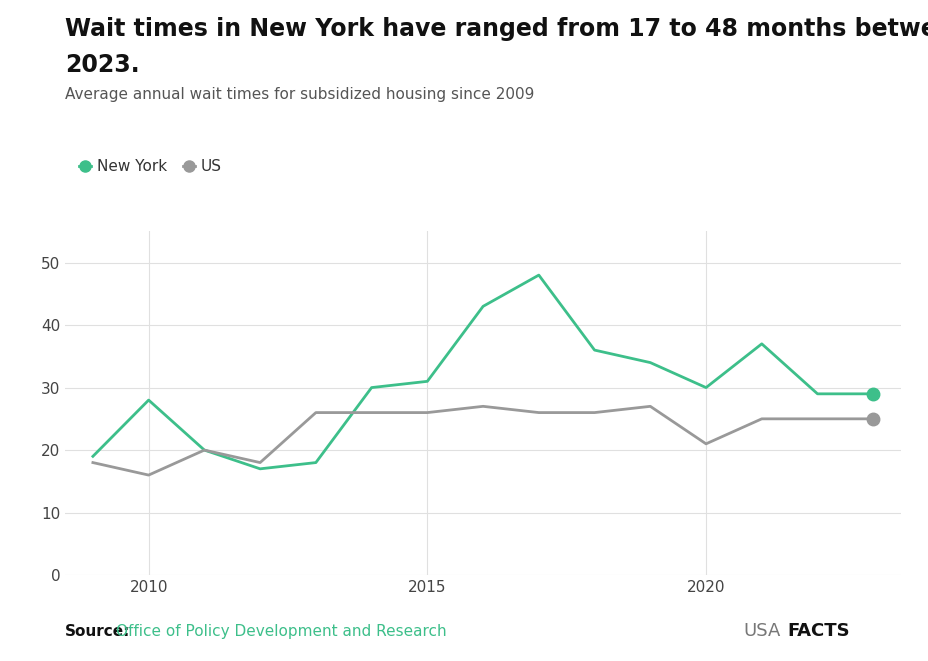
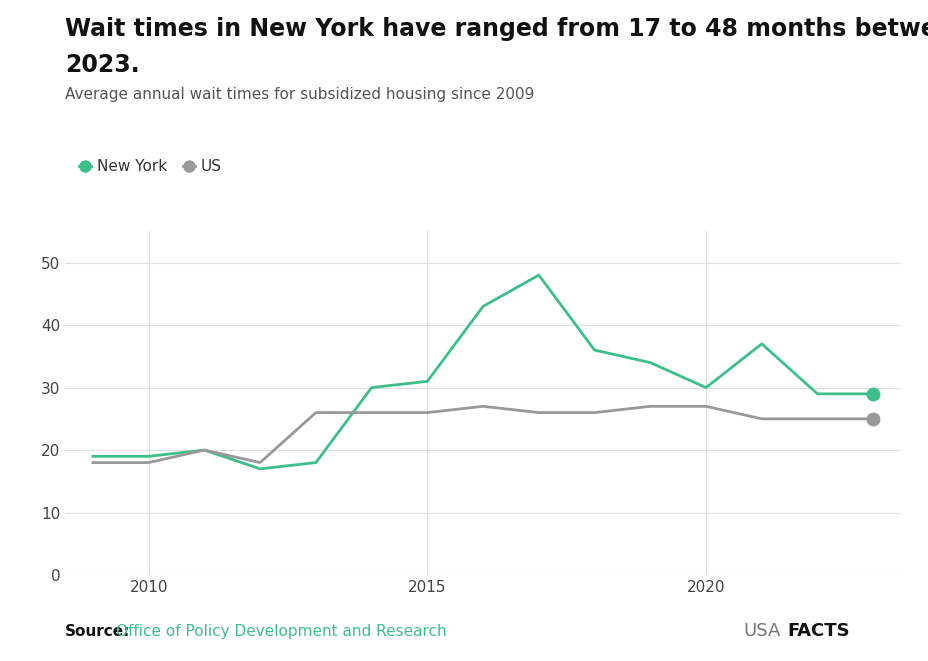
New York/2010: 28 -> 19
US/2010: 16 -> 18
US/2020: 21 -> 27
